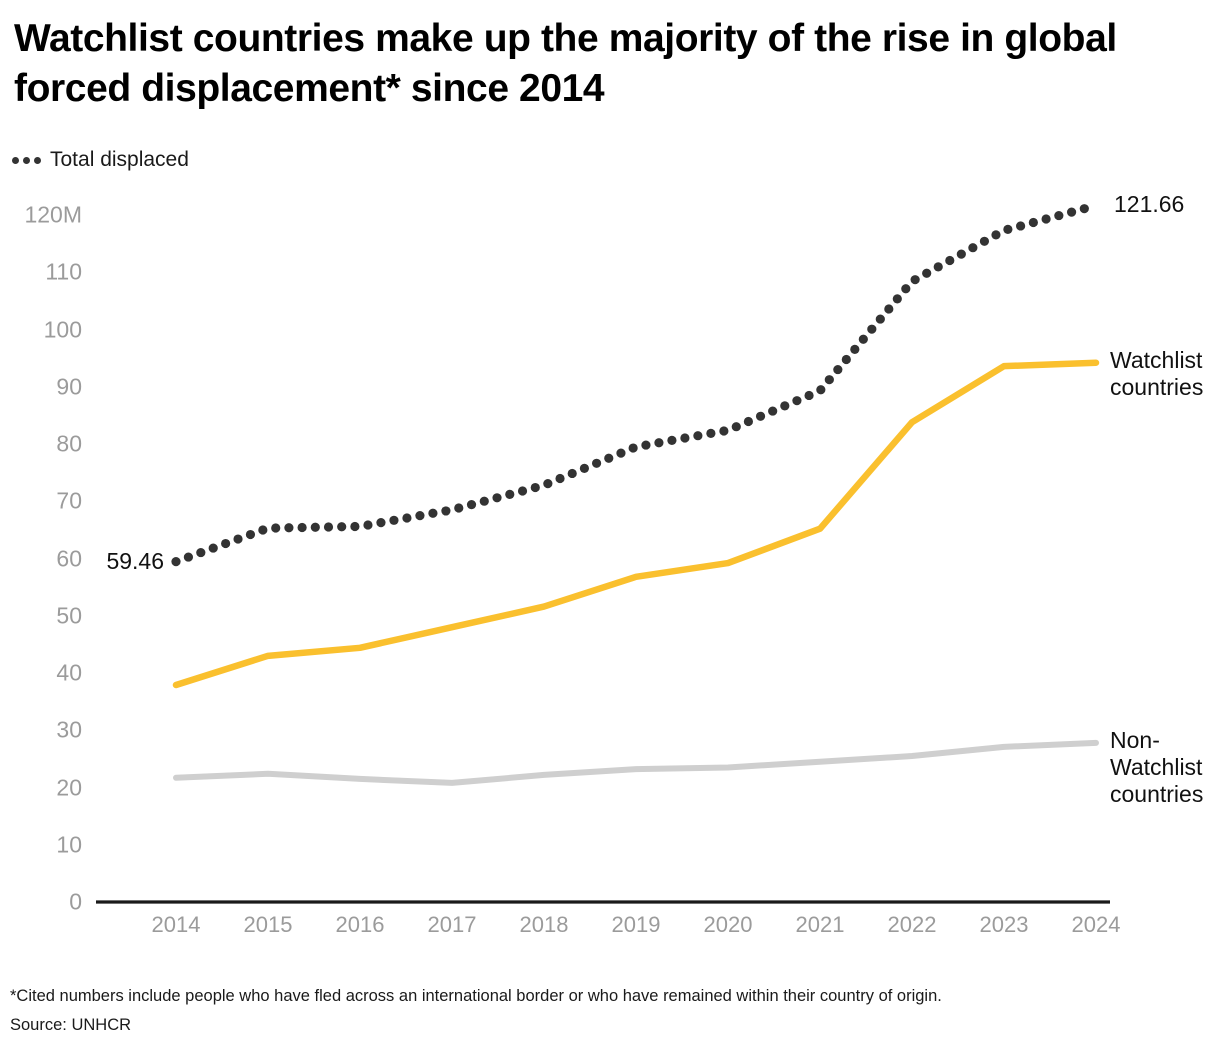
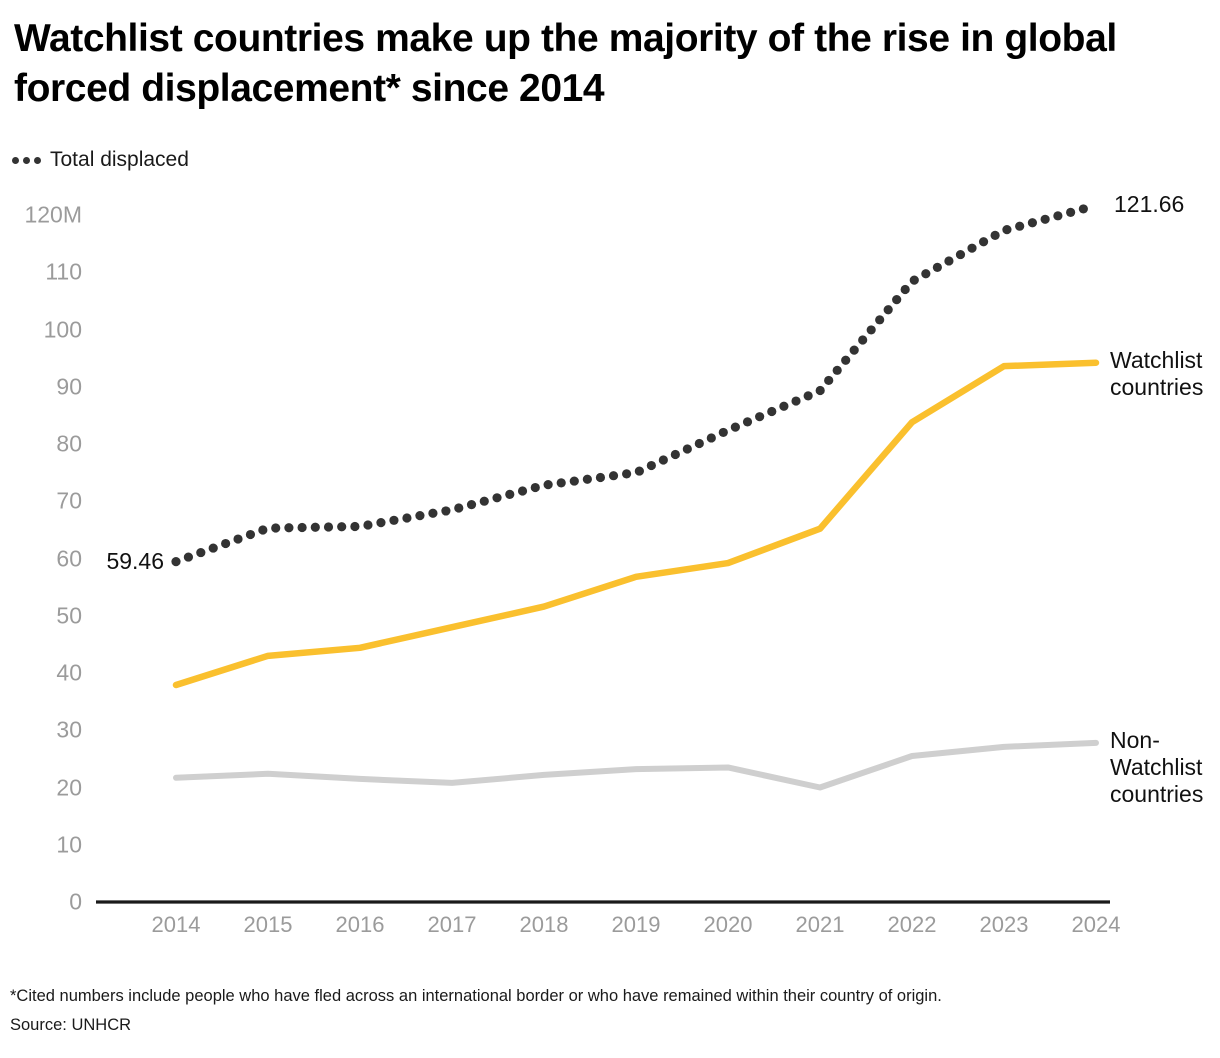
Total displaced/2019: 80M -> 75M
Non-Watchlist countries/2021: 24M -> 20M
